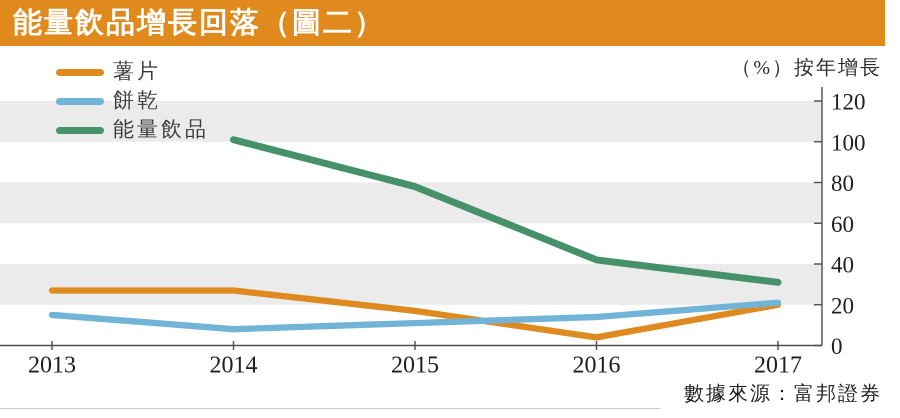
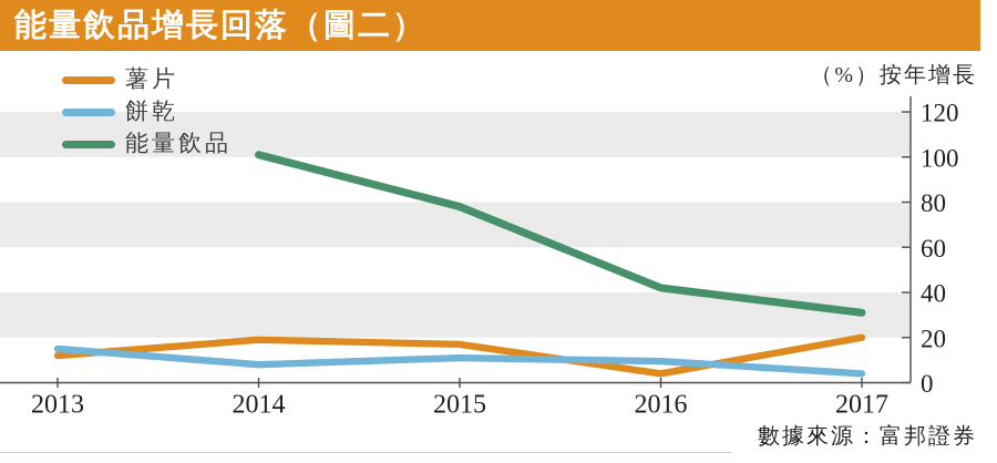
薯片/2013: 27 -> 12
薯片/2014: 27 -> 19
餅乾/2016: 14 -> 10
餅乾/2017: 21 -> 4
